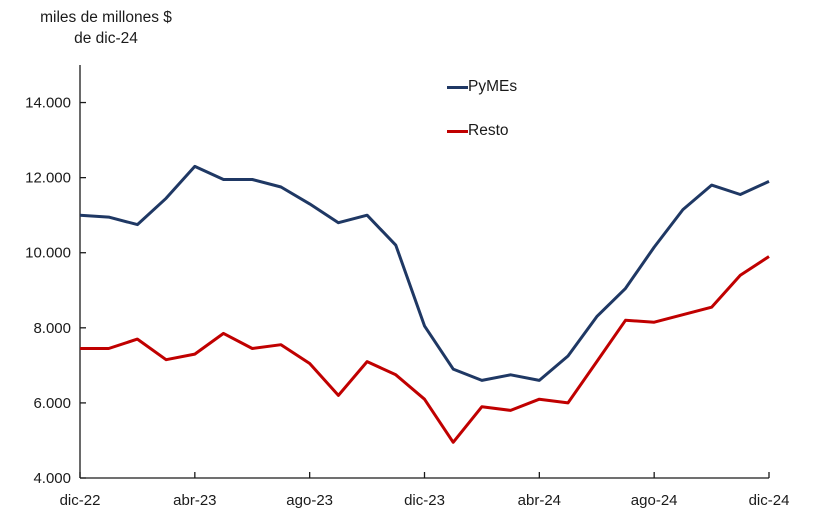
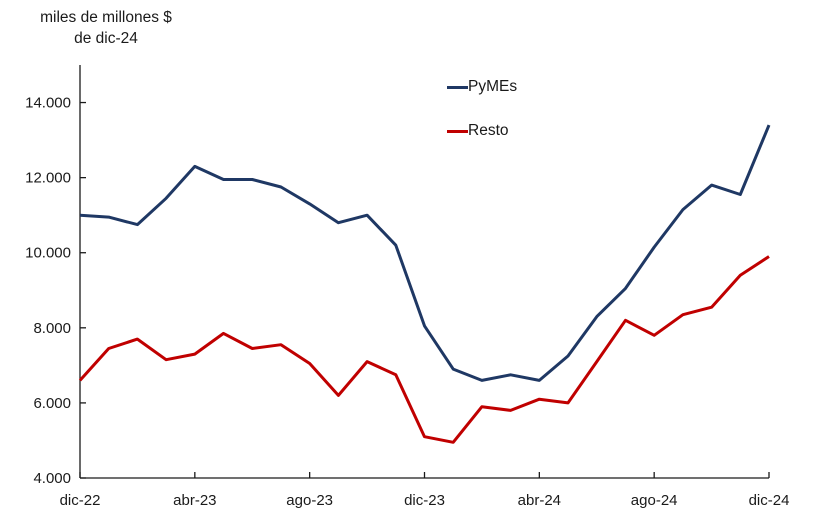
Resto/dic-22: 7400 -> 6600
Resto/dic-23: 6100 -> 5100
Resto/ago-24: 8200 -> 7800
PyMEs/dic-24: 11900 -> 13400
